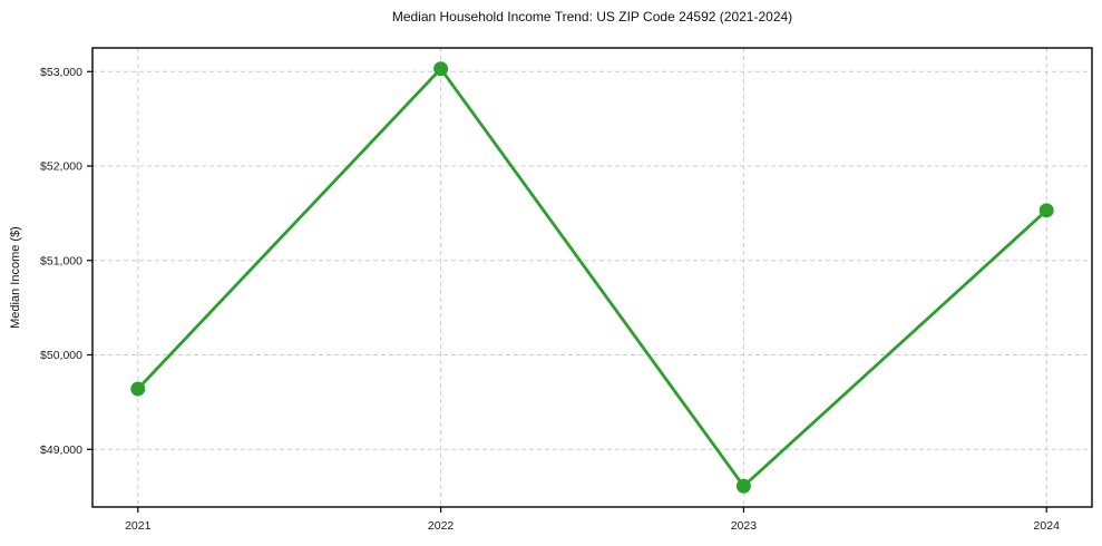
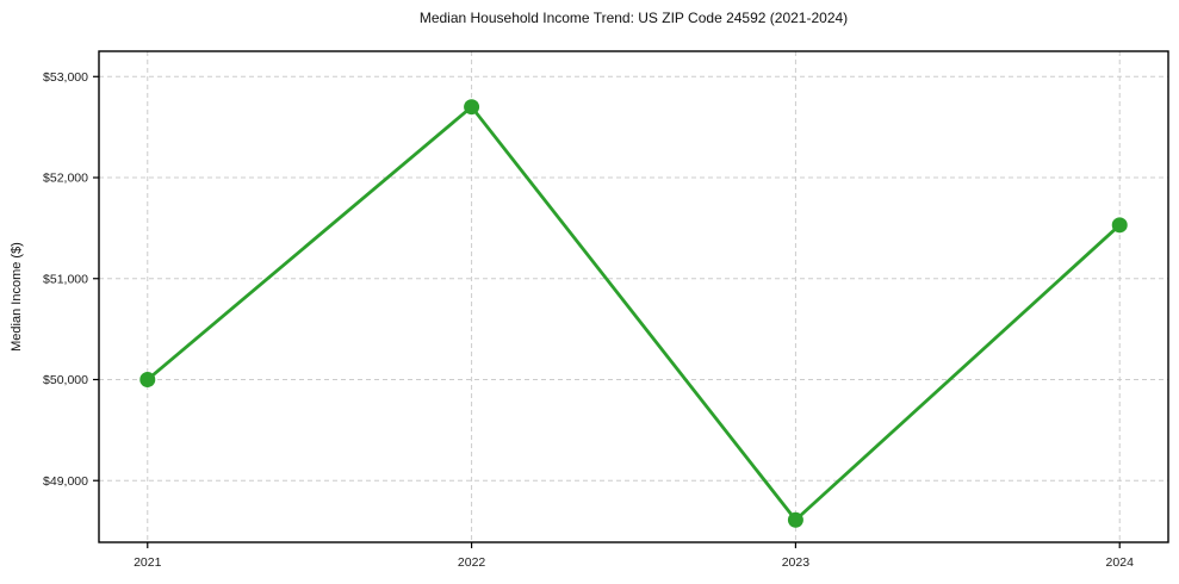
2021: $49600 -> $50000
2022: $53000 -> $52700
